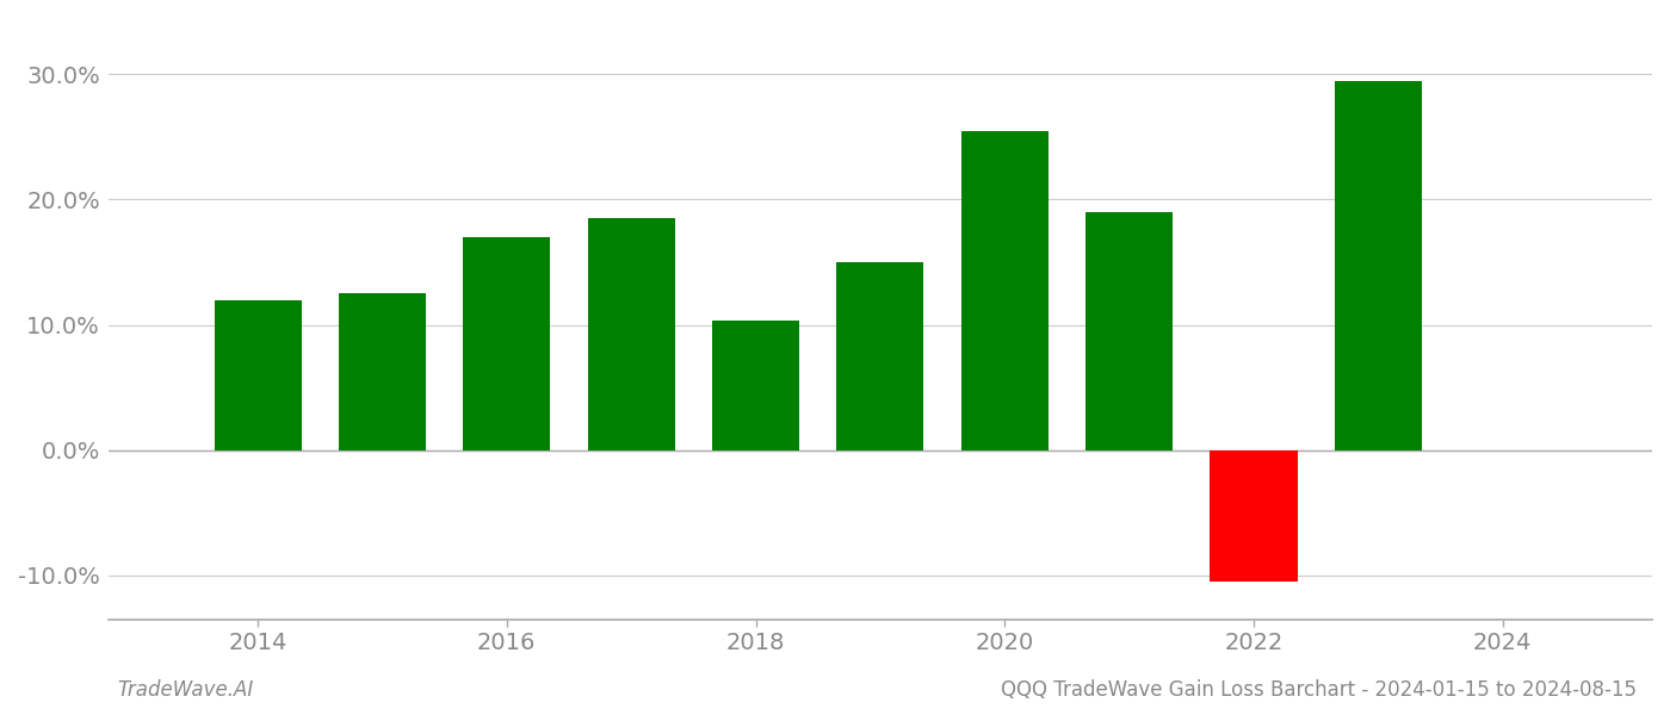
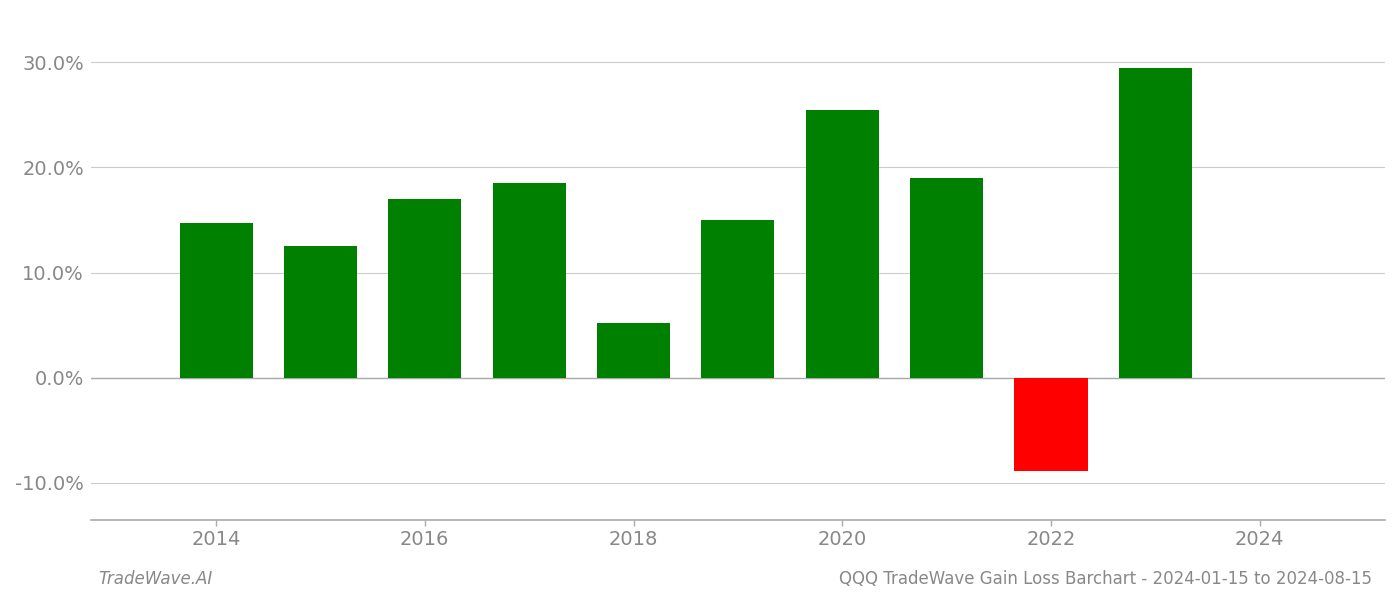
2014: 12.0% -> 14.7%
2018: 10.3% -> 5.2%
2022: -10.5% -> -8.9%
